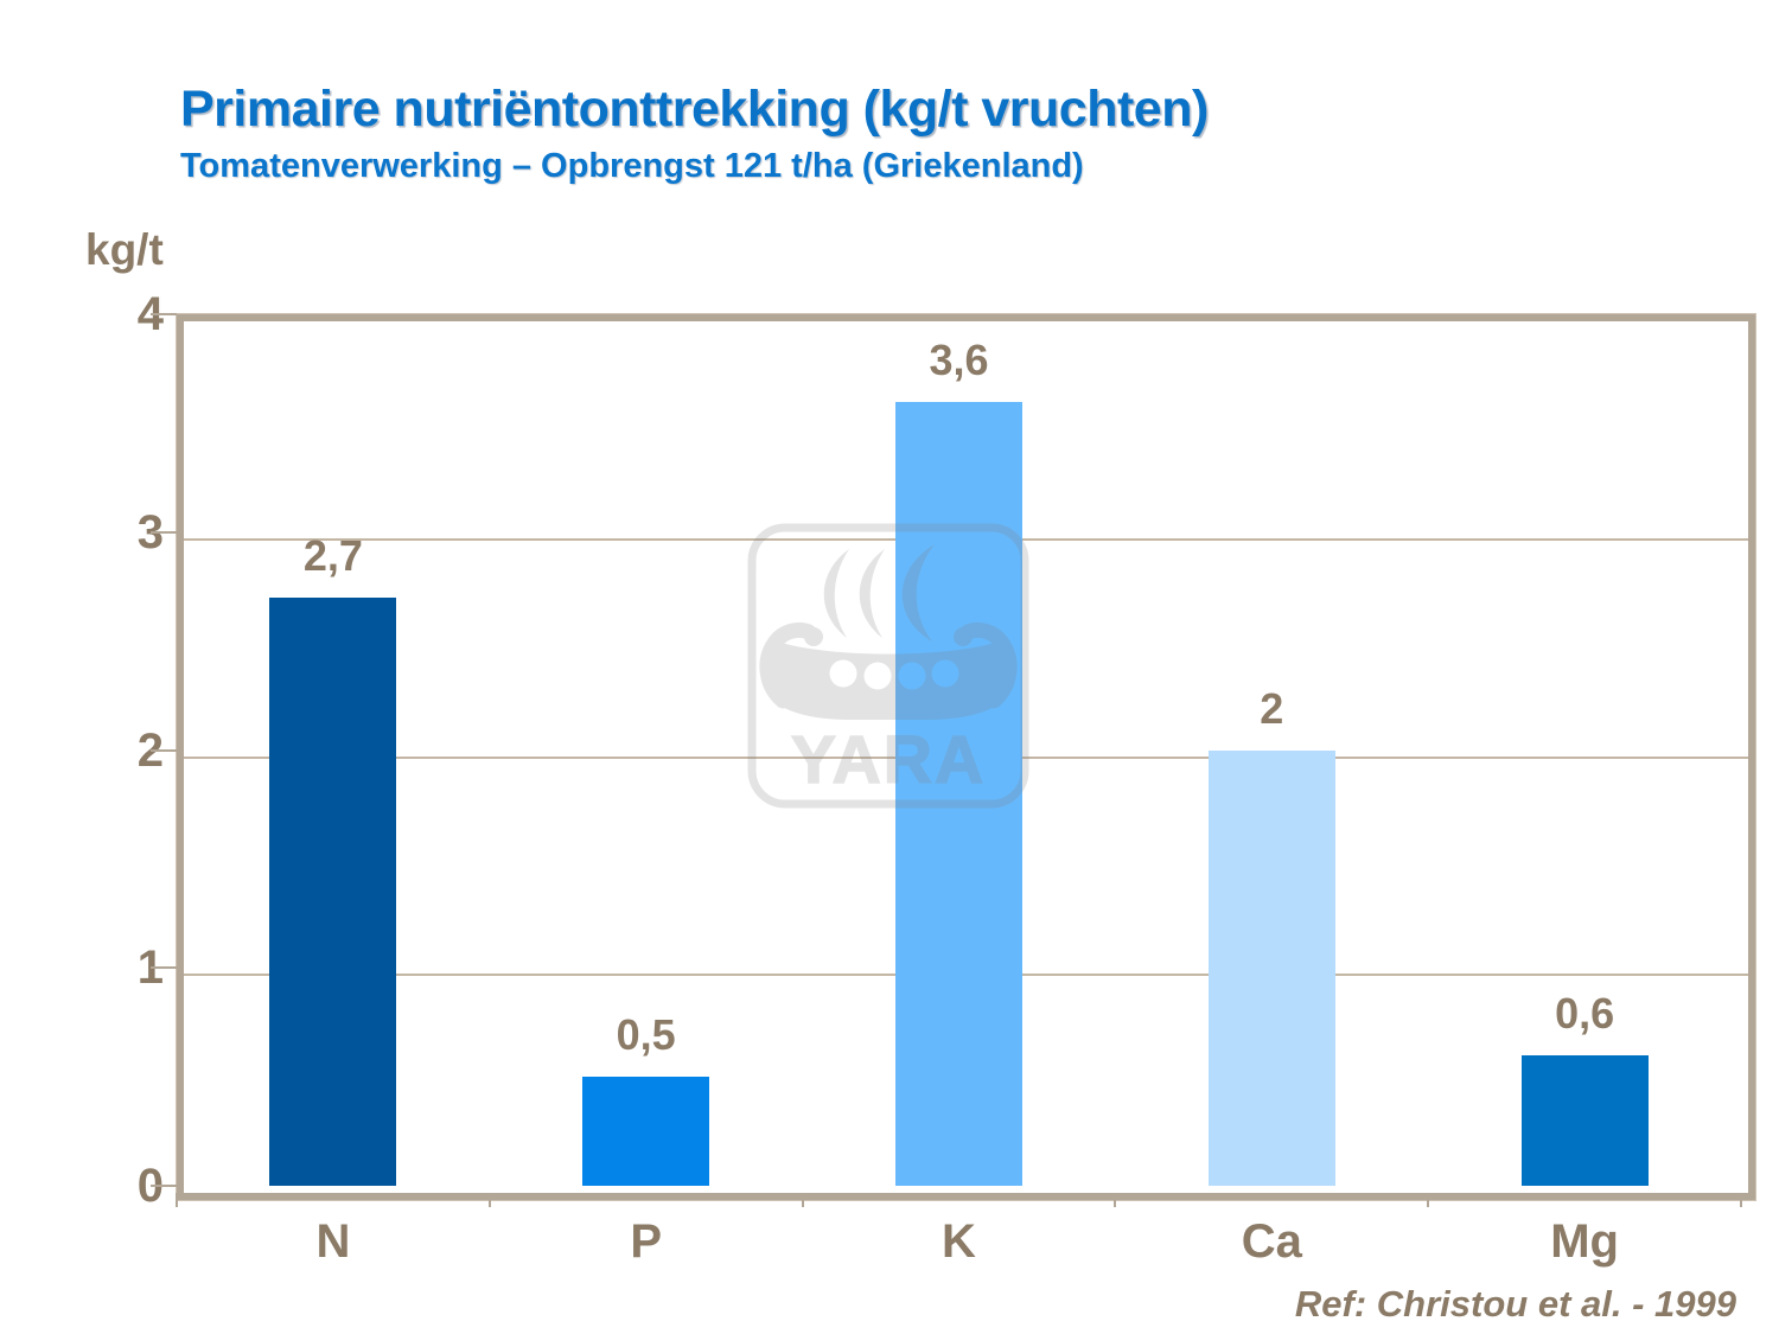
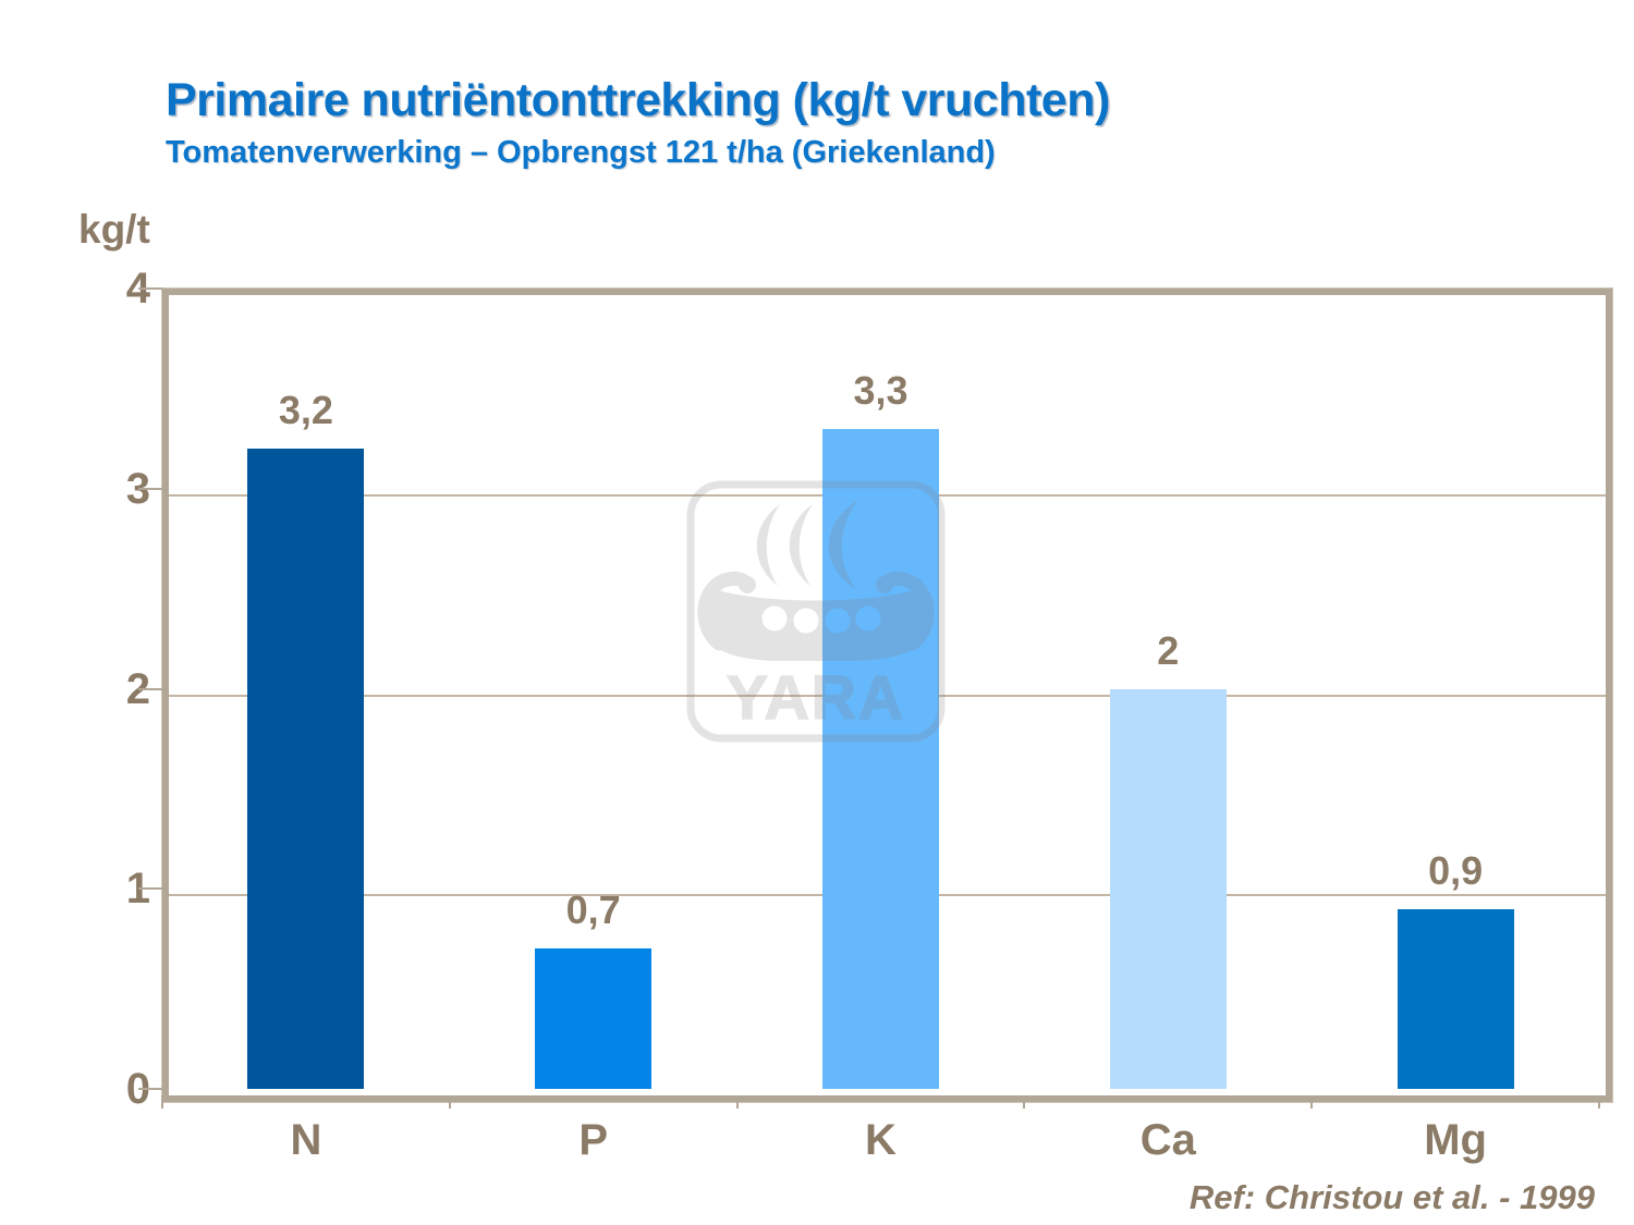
N: 2,7 -> 3,2
P: 0,5 -> 0,7
K: 3,6 -> 3,3
Mg: 0,6 -> 0,9
